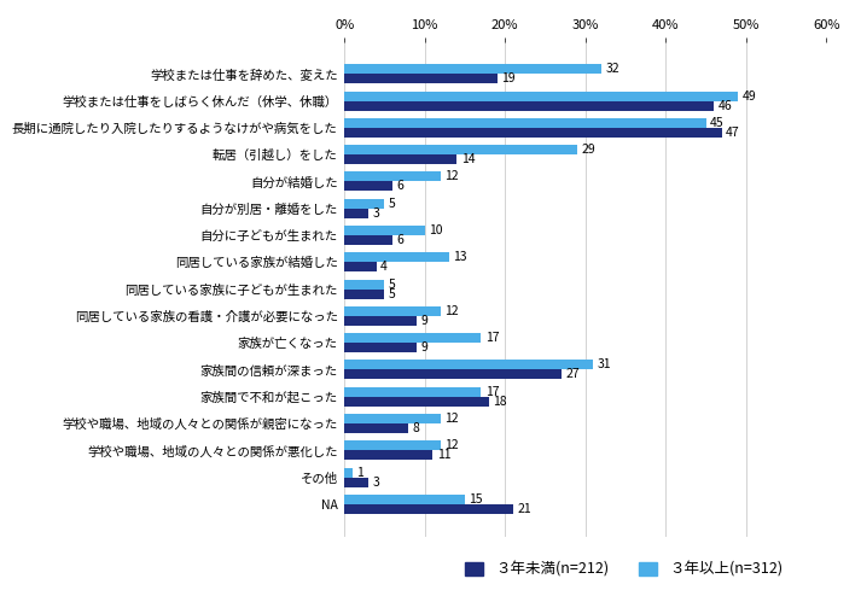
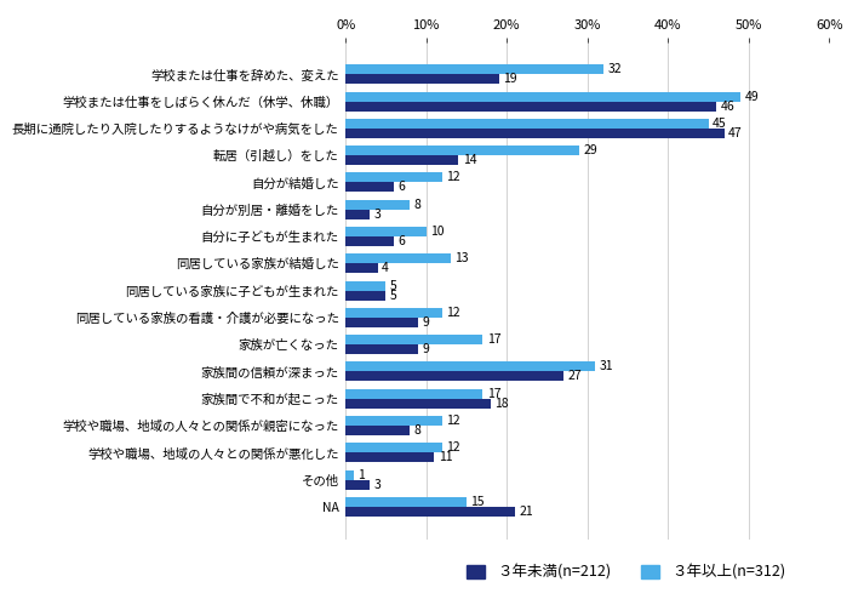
３年以上(n=312)/自分が別居・離婚をした: 5 -> 8
